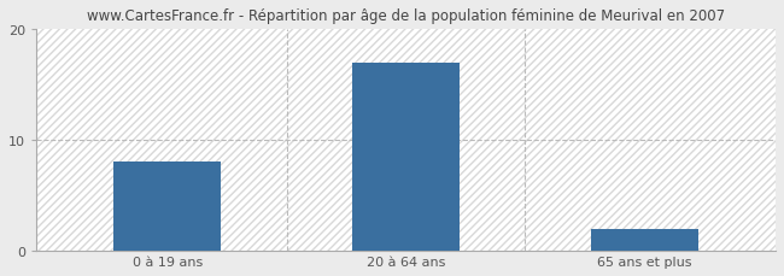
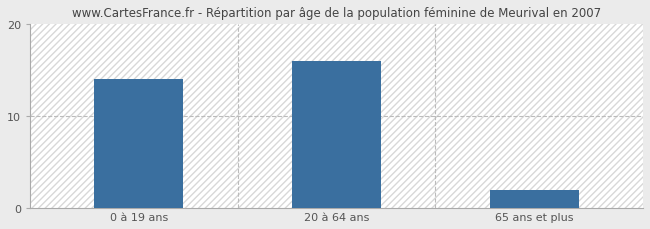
0 à 19 ans: 8 -> 14
20 à 64 ans: 17 -> 16
